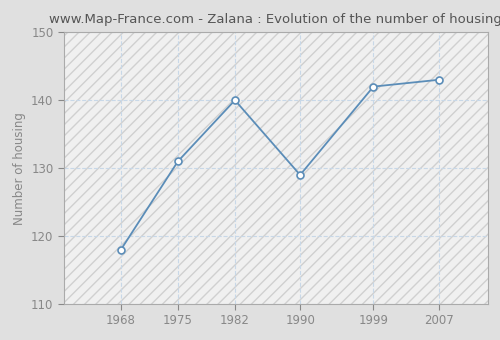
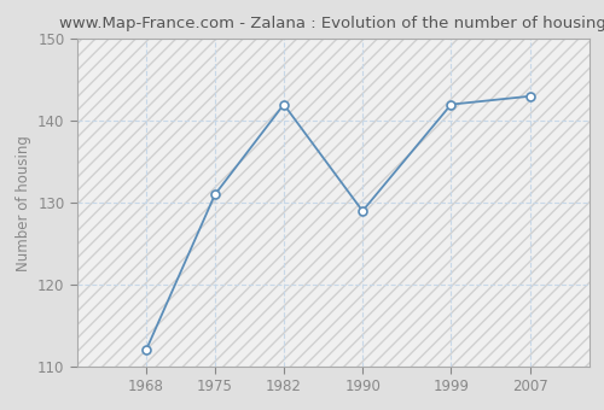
1968: 118 -> 112
1982: 140 -> 142
